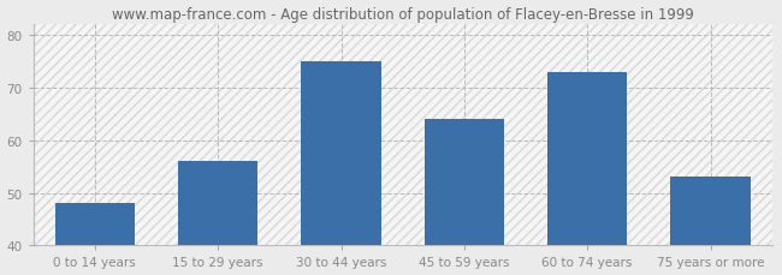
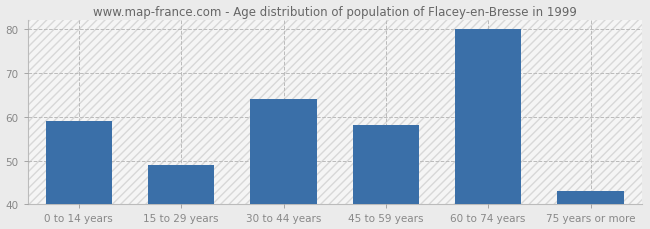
0 to 14 years: 48 -> 59
15 to 29 years: 56 -> 49
30 to 44 years: 75 -> 64
45 to 59 years: 64 -> 58
60 to 74 years: 73 -> 80
75 years or more: 53 -> 43
